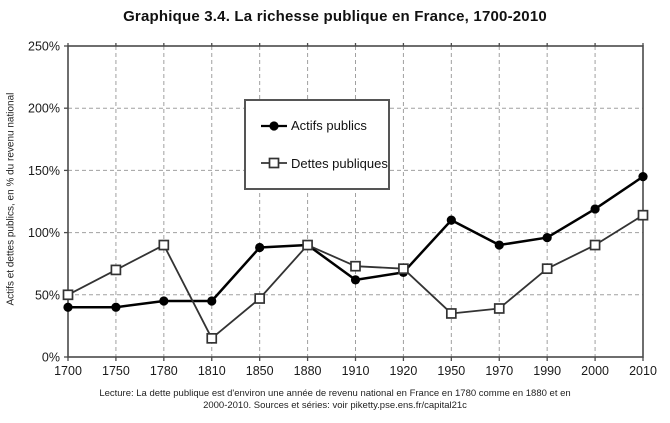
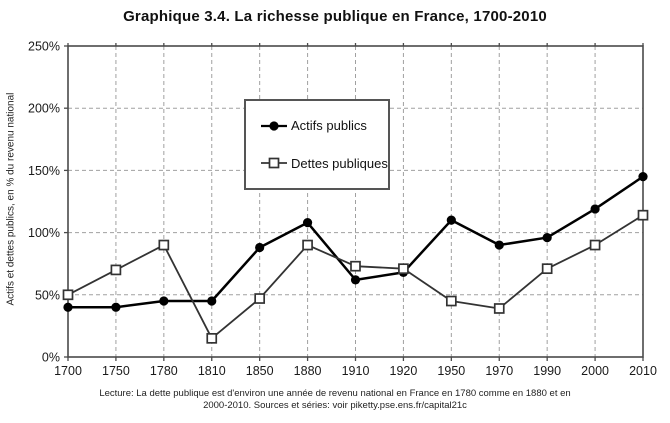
Actifs publics/1880: 90% -> 108%
Dettes publiques/1950: 35% -> 45%
